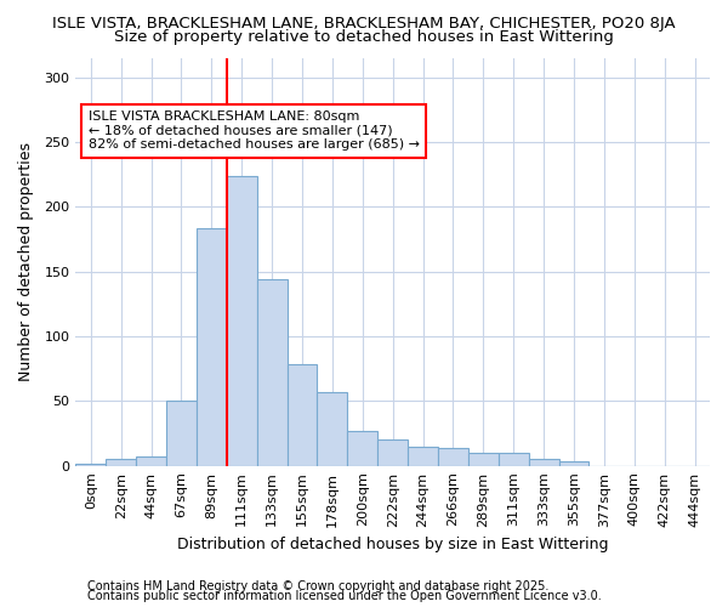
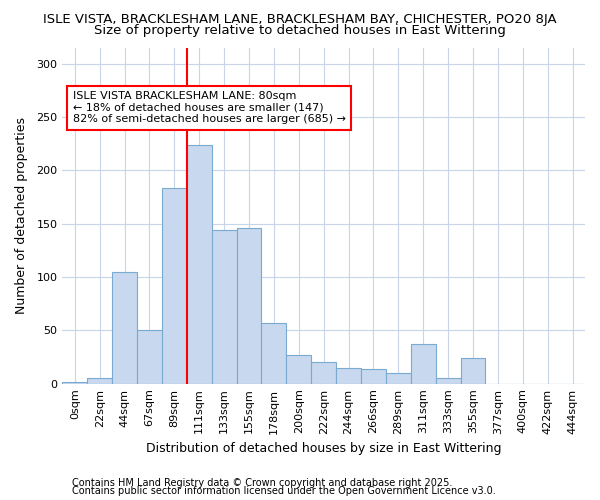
44sqm: 7 -> 105
155sqm: 78 -> 146
311sqm: 10 -> 37
355sqm: 3 -> 24
